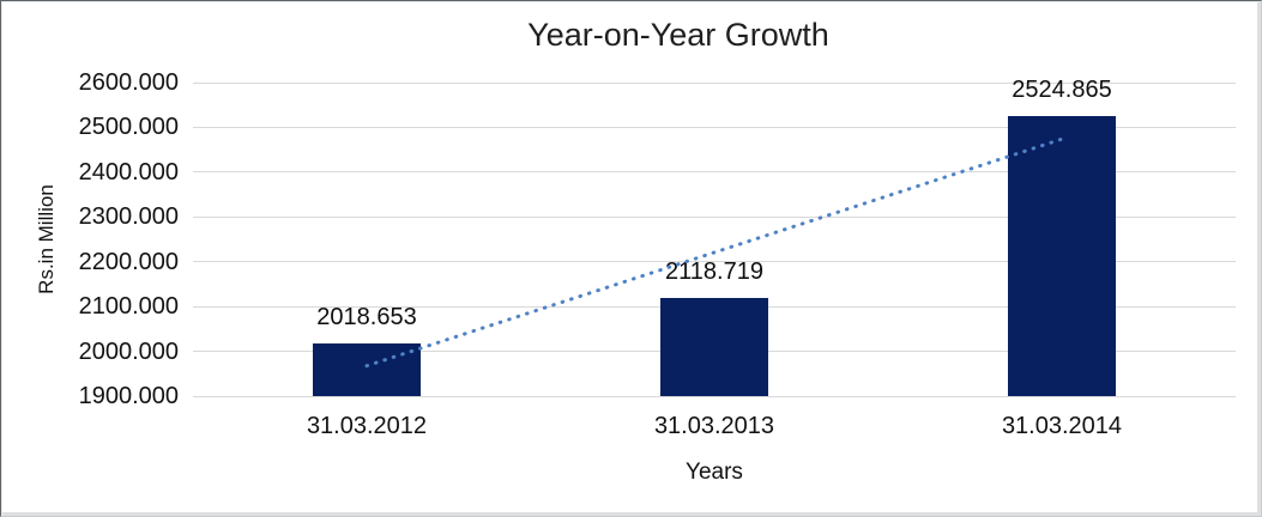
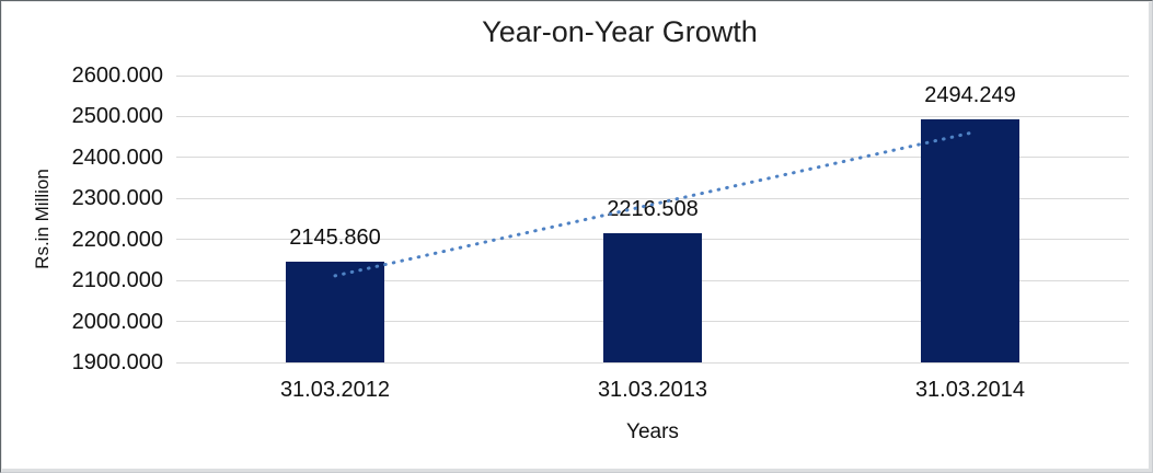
31.03.2012: 2018.653 -> 2145.860
31.03.2013: 2118.719 -> 2216.508
31.03.2014: 2524.865 -> 2494.249
